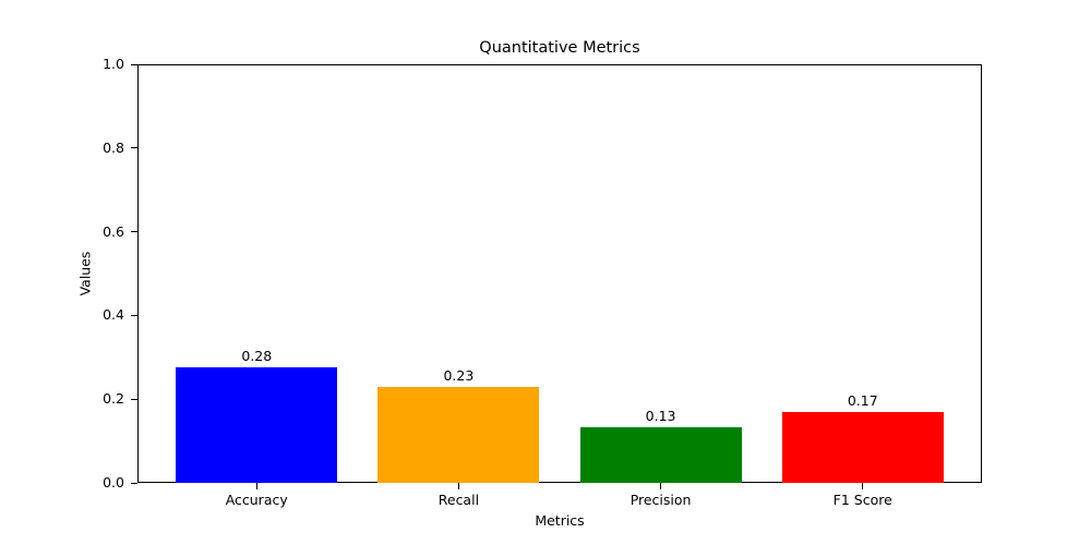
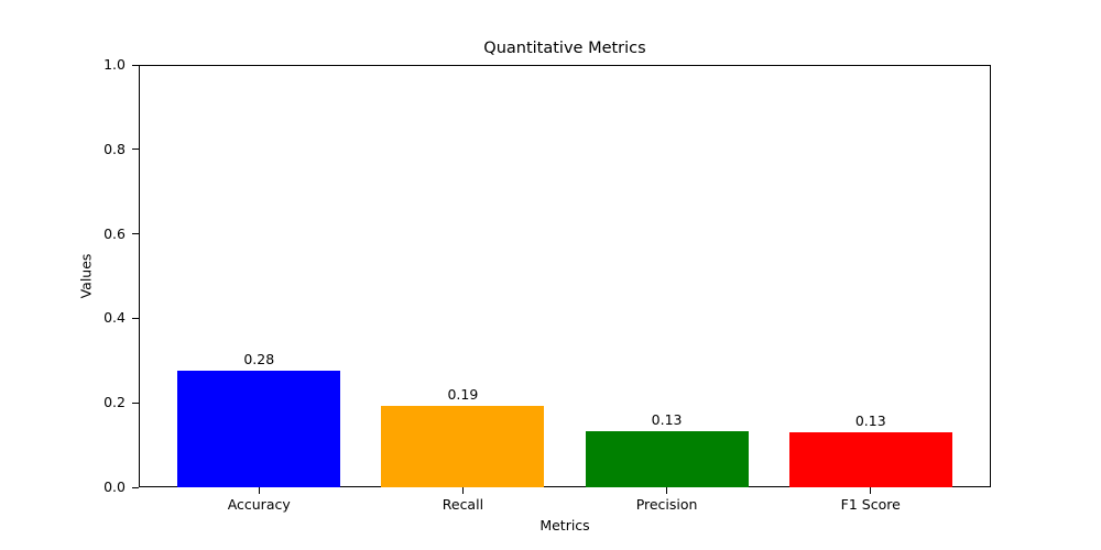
Recall: 0.23 -> 0.19
F1 Score: 0.17 -> 0.13
